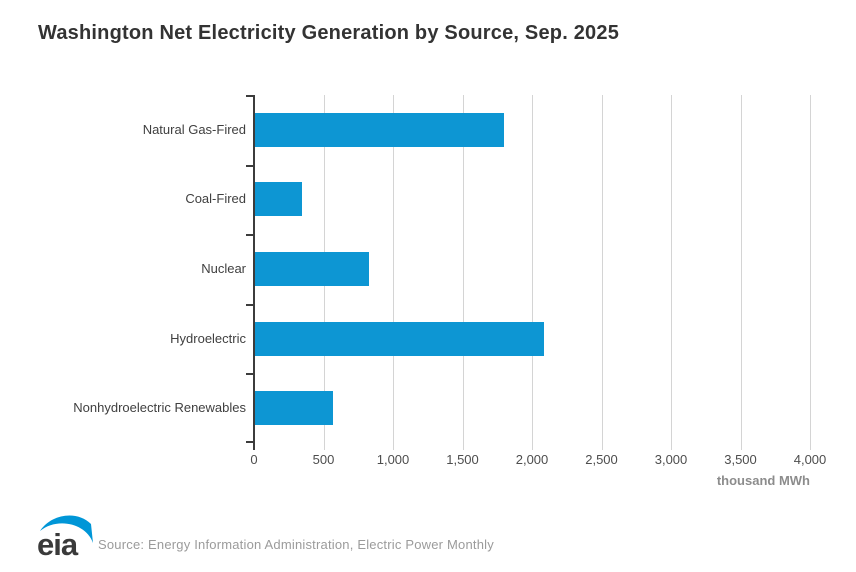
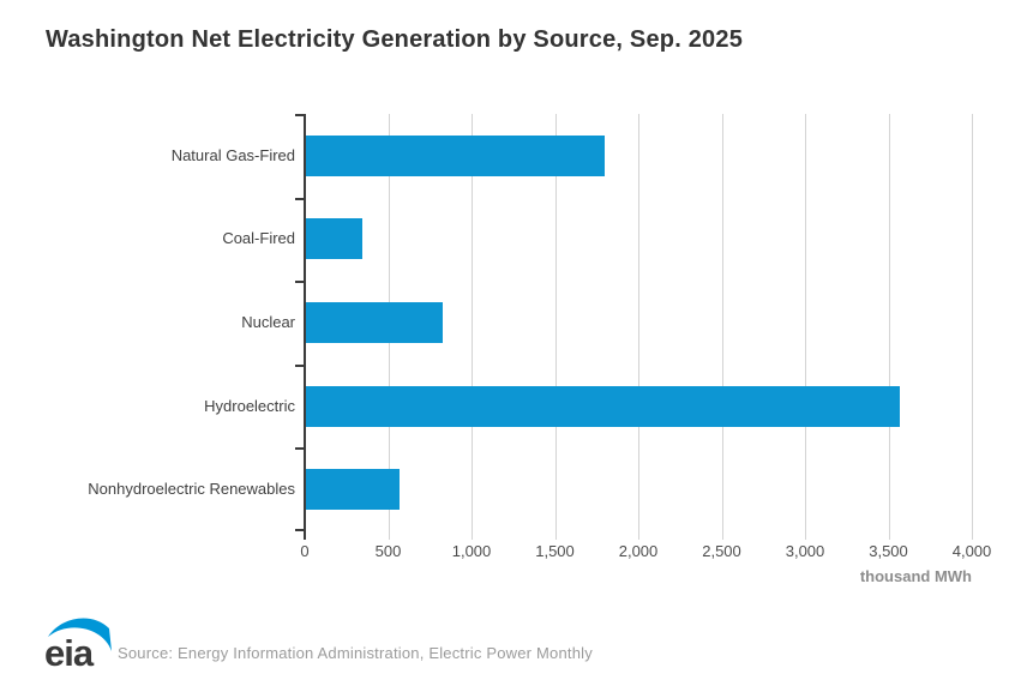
Hydroelectric: 2080 -> 3560
